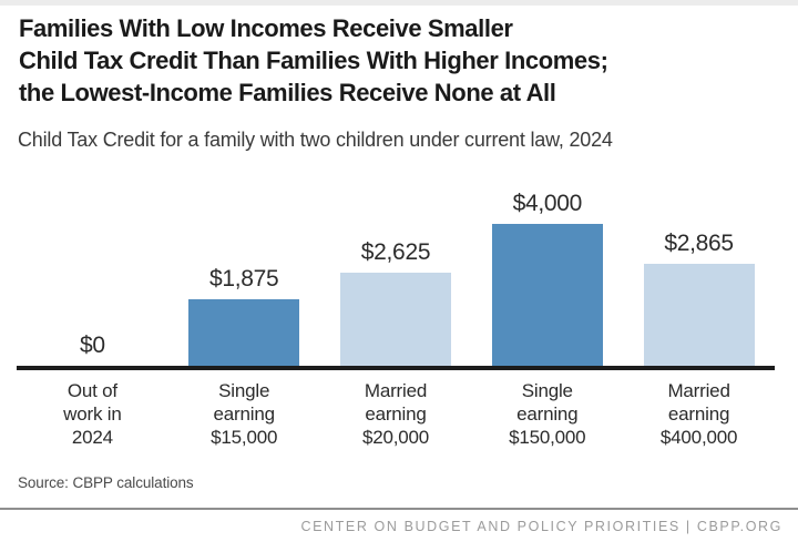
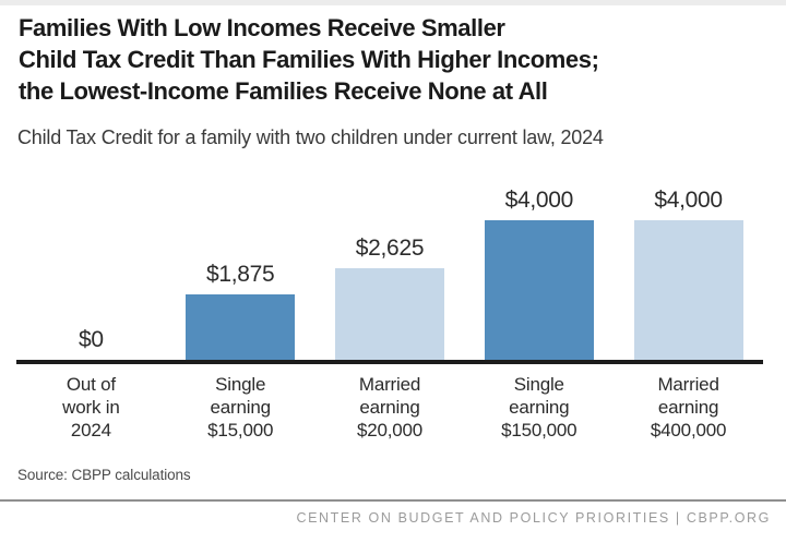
Married earning $400,000: $2,865 -> $4,000
